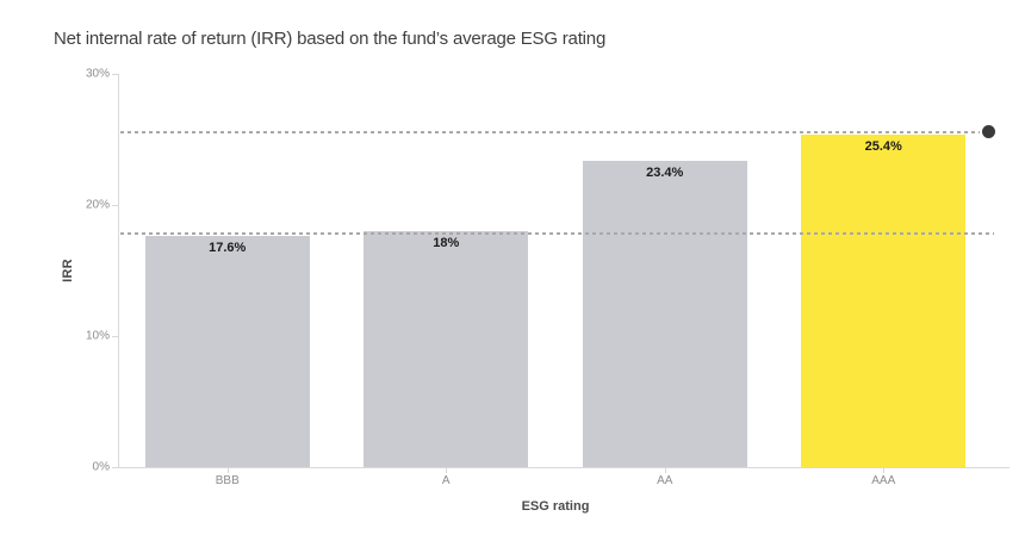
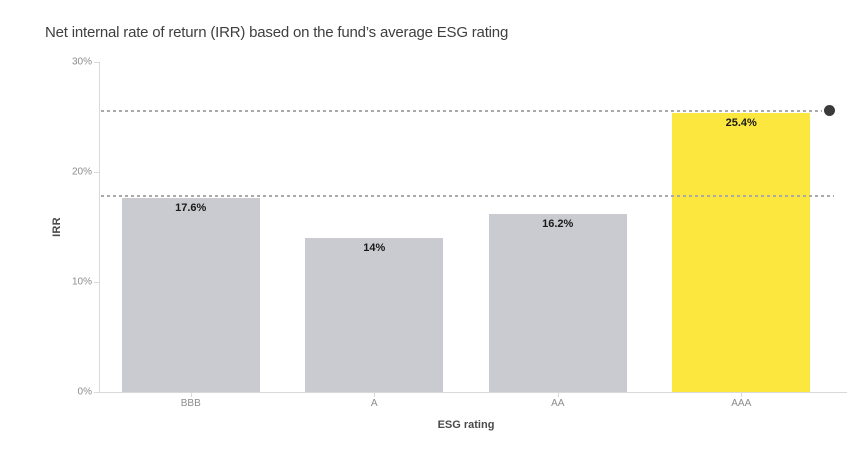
A: 18% -> 14%
AA: 23.4% -> 16.2%
